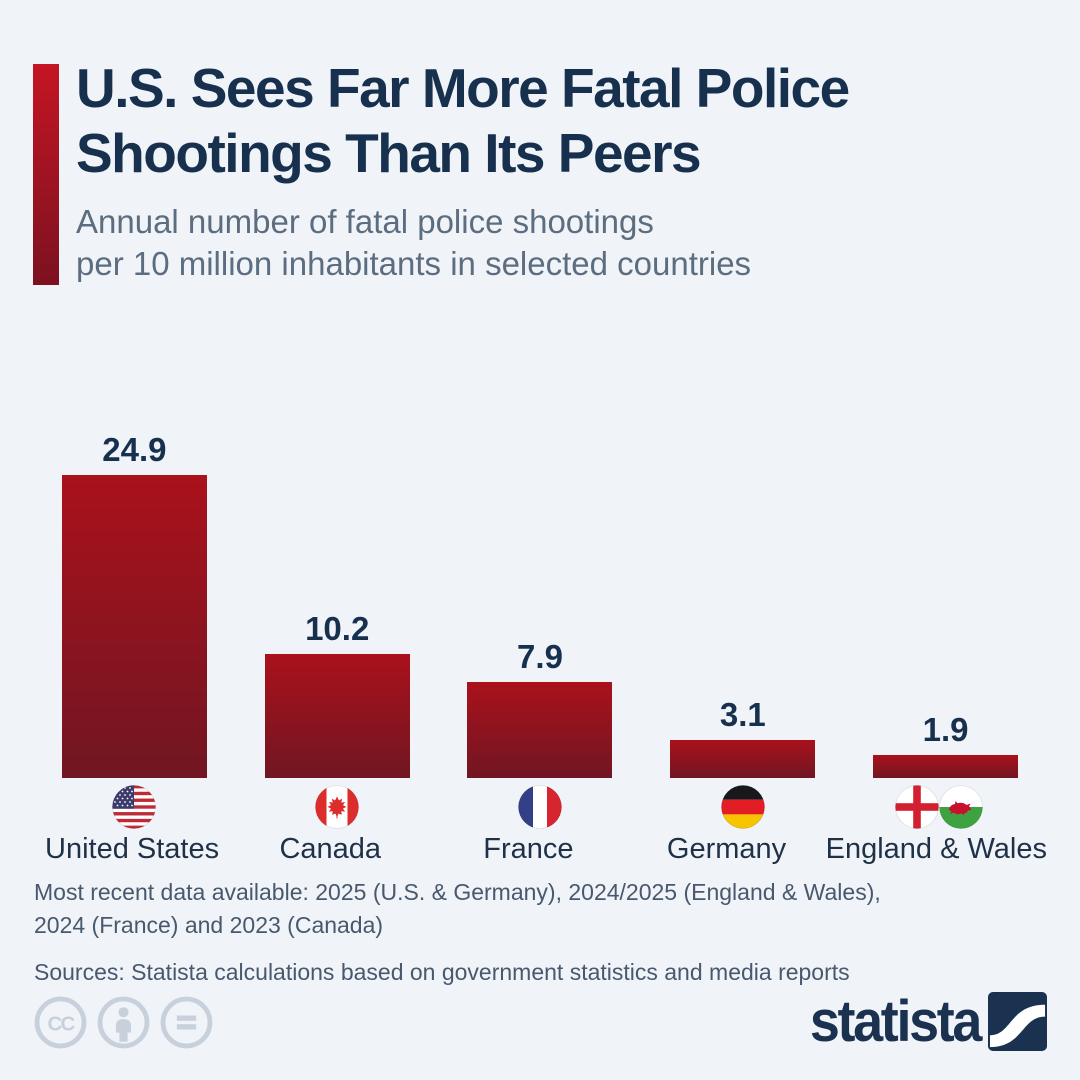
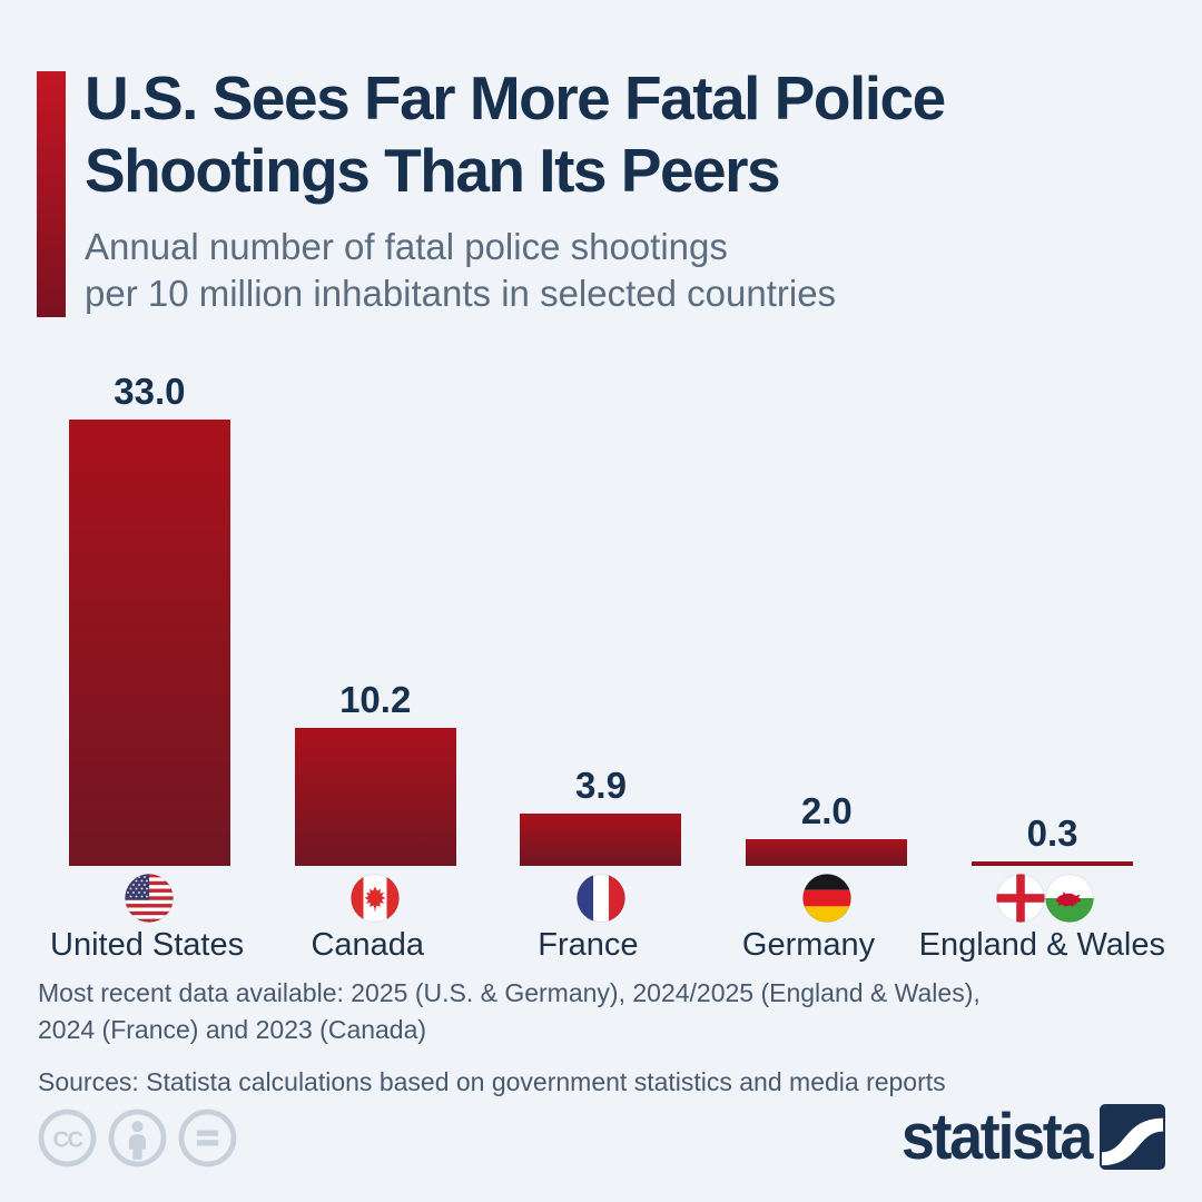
United States: 24.9 -> 33.0
France: 7.9 -> 3.9
Germany: 3.1 -> 2.0
England & Wales: 1.9 -> 0.3
